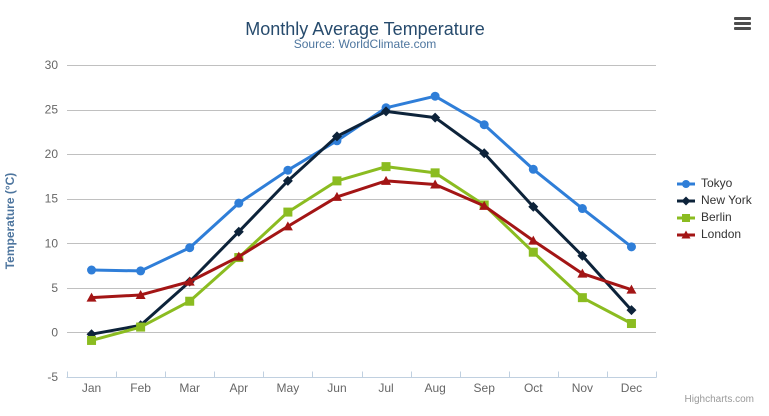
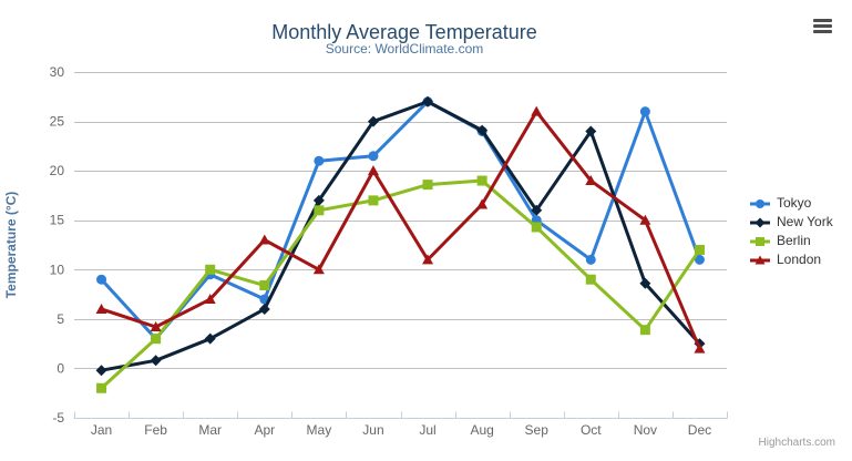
Tokyo/Jan: 7 -> 9
Berlin/Jan: -1 -> -2
London/Jan: 4 -> 6
Tokyo/Feb: 7 -> 3
Berlin/Feb: 1 -> 3
New York/Mar: 6 -> 3
Berlin/Mar: 4 -> 10
London/Mar: 6 -> 7
Tokyo/Apr: 14 -> 7
New York/Apr: 11 -> 6
London/Apr: 8 -> 13
Tokyo/May: 18 -> 21
Berlin/May: 14 -> 16
London/May: 12 -> 10
New York/Jun: 22 -> 25
London/Jun: 15 -> 20
Tokyo/Jul: 25 -> 27
New York/Jul: 25 -> 27
London/Jul: 17 -> 11
Tokyo/Aug: 26 -> 24
Berlin/Aug: 18 -> 19
Tokyo/Sep: 23 -> 15
New York/Sep: 20 -> 16
London/Sep: 14 -> 26
Tokyo/Oct: 18 -> 11
New York/Oct: 14 -> 24
London/Oct: 10 -> 19
Tokyo/Nov: 14 -> 26
London/Nov: 7 -> 15
Tokyo/Dec: 10 -> 11
Berlin/Dec: 1 -> 12
London/Dec: 5 -> 2
